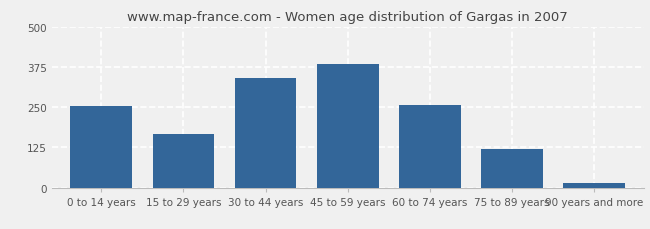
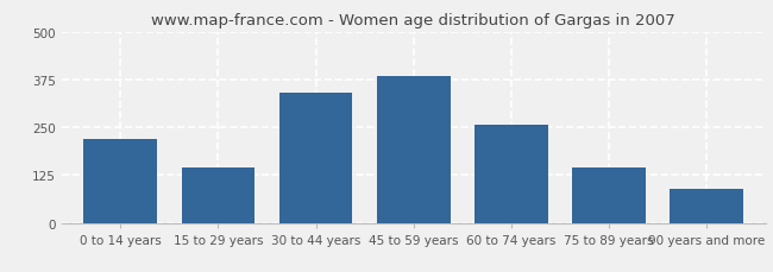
0 to 14 years: 252 -> 220
15 to 29 years: 168 -> 145
75 to 89 years: 120 -> 145
90 years and more: 15 -> 90
